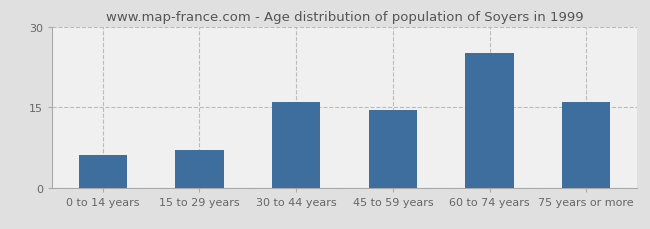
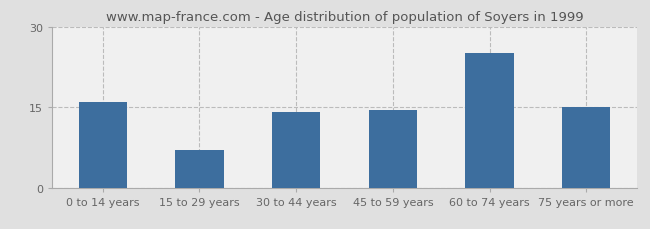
0 to 14 years: 6.0 -> 16.0
30 to 44 years: 16.0 -> 14.0
75 years or more: 16.0 -> 15.0
